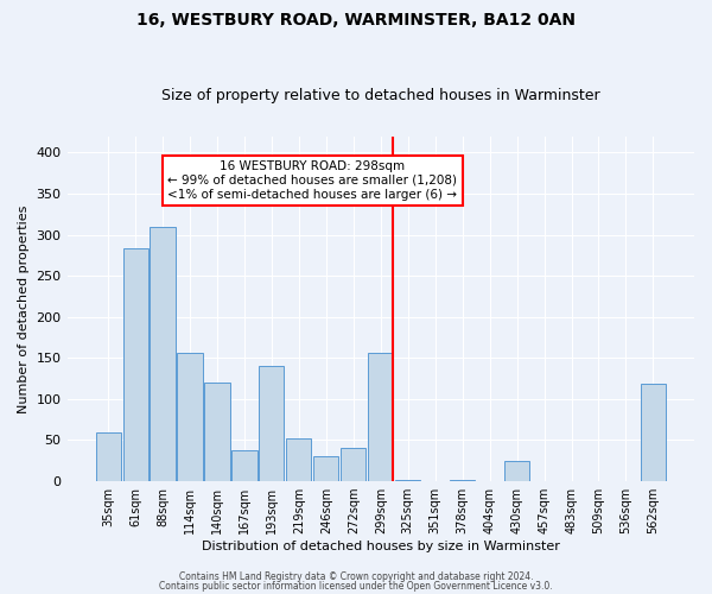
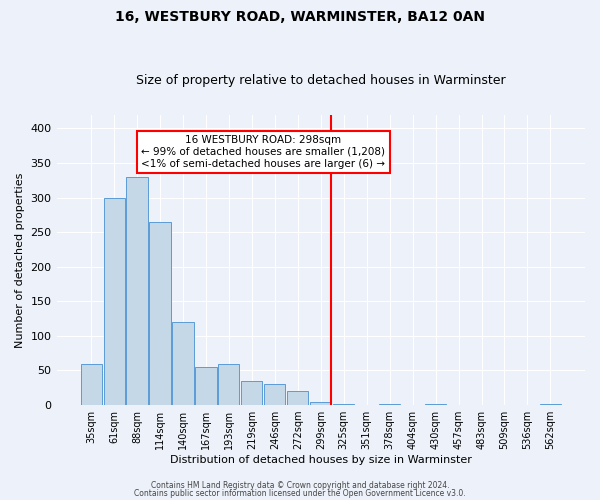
61sqm: 284 -> 300
88sqm: 310 -> 330
114sqm: 156 -> 265
167sqm: 38 -> 55
193sqm: 140 -> 60
219sqm: 52 -> 35
272sqm: 40 -> 20
299sqm: 156 -> 5
430sqm: 24 -> 2
562sqm: 118 -> 2
